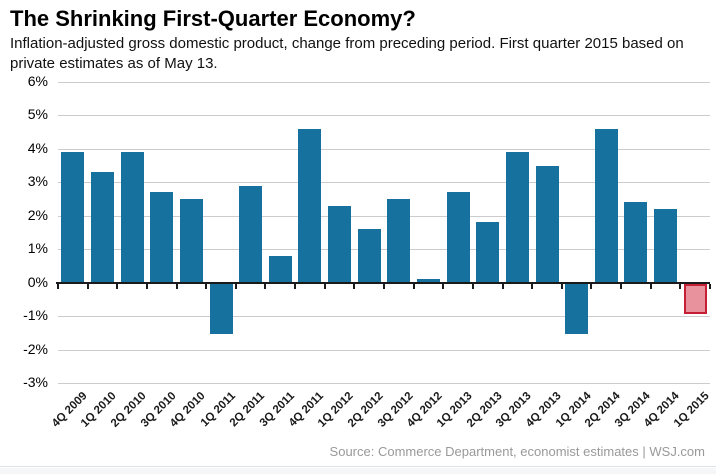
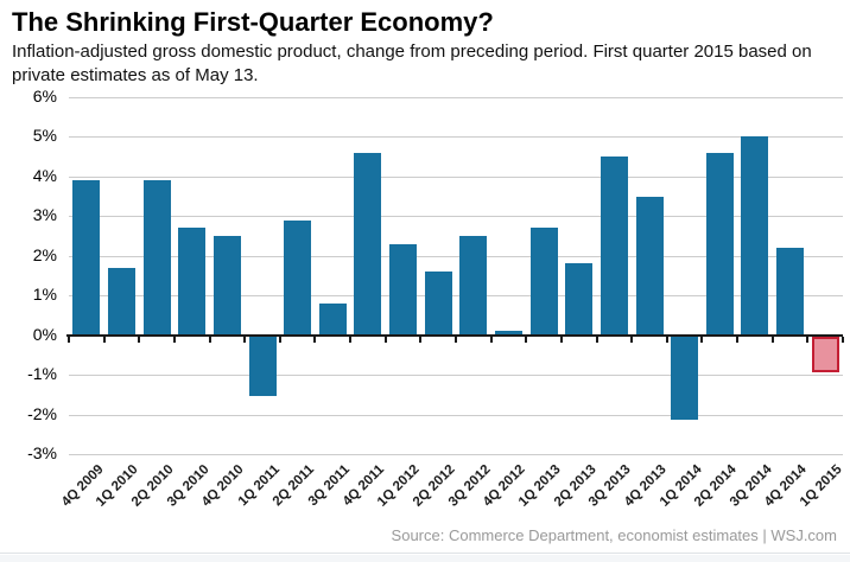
1Q 2010: 3.3% -> 1.7%
3Q 2013: 3.9% -> 4.5%
1Q 2014: -1.5% -> -2.1%
3Q 2014: 2.4% -> 5.0%
